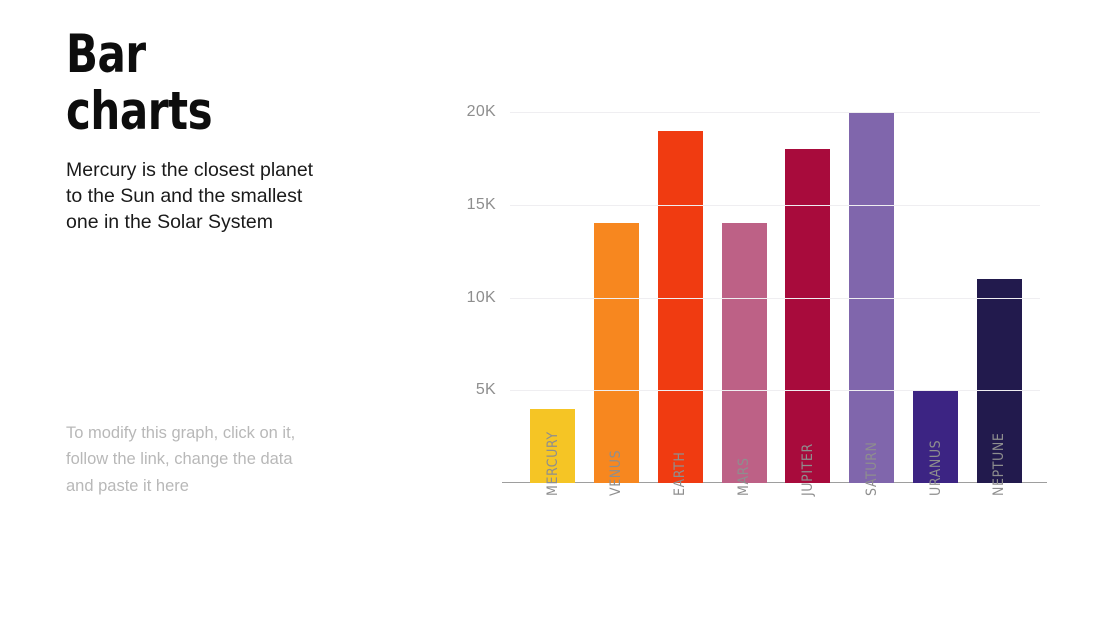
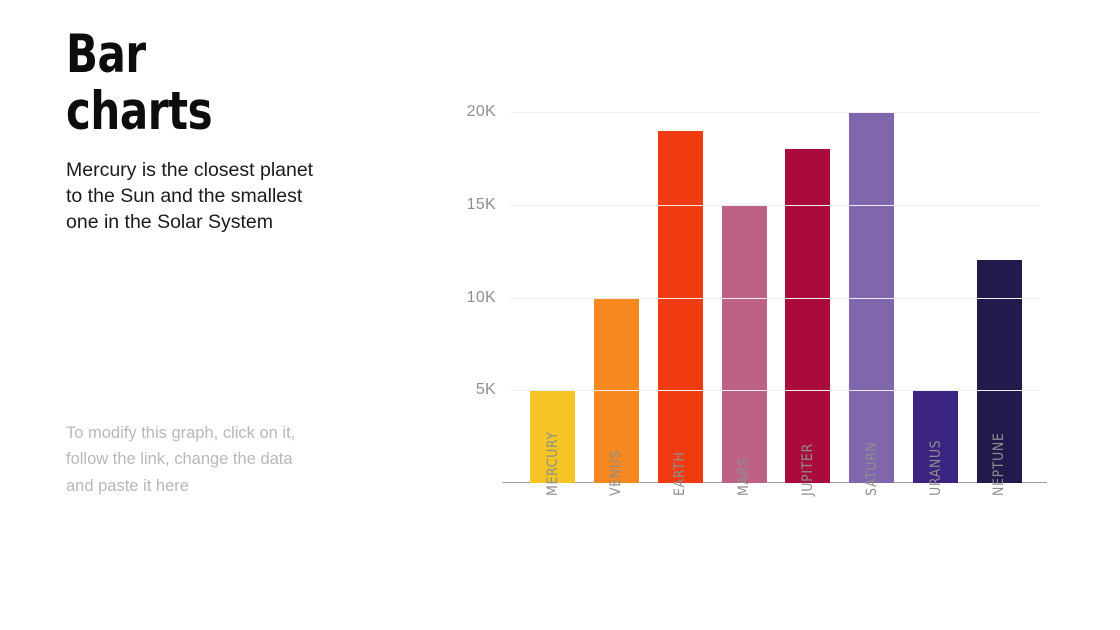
MERCURY: 4K -> 5K
VENUS: 14K -> 10K
MARS: 14K -> 15K
NEPTUNE: 11K -> 12K
